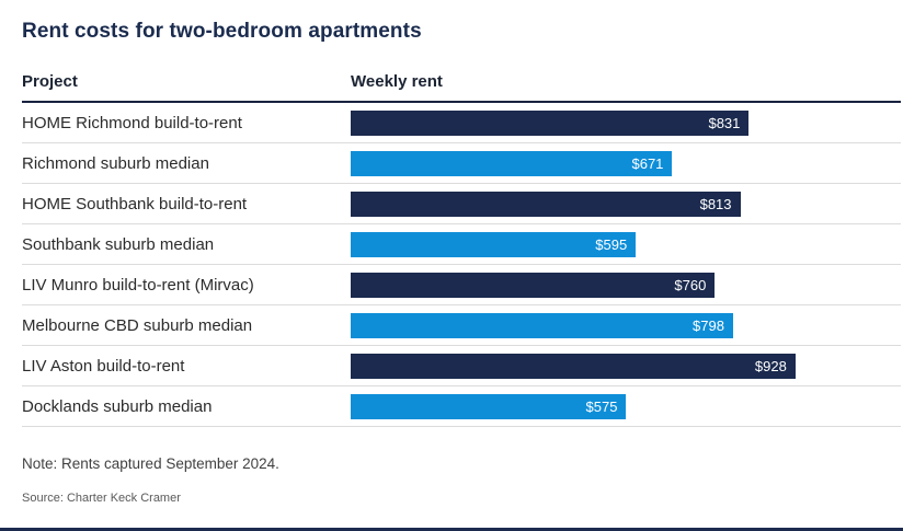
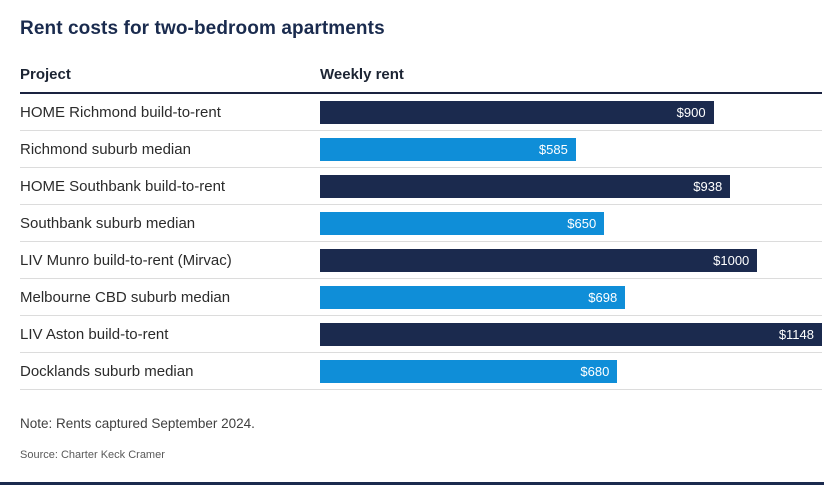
HOME Richmond build-to-rent: $831 -> $900
Richmond suburb median: $671 -> $585
HOME Southbank build-to-rent: $813 -> $938
Southbank suburb median: $595 -> $650
LIV Munro build-to-rent (Mirvac): $760 -> $1000
Melbourne CBD suburb median: $798 -> $698
LIV Aston build-to-rent: $928 -> $1148
Docklands suburb median: $575 -> $680
